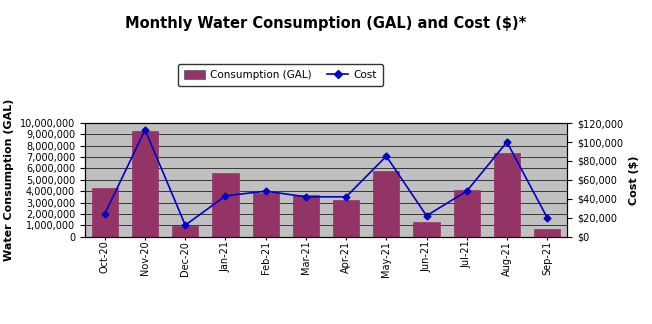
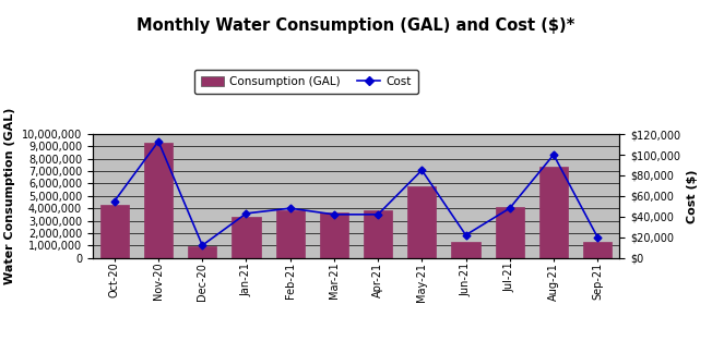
Cost/Oct-20: $24,000 -> $55,000
Consumption (GAL)/Jan-21: 5,600,000 -> 3,300,000
Consumption (GAL)/Apr-21: 3,200,000 -> 3,800,000
Consumption (GAL)/Sep-21: 700,000 -> 1,300,000
